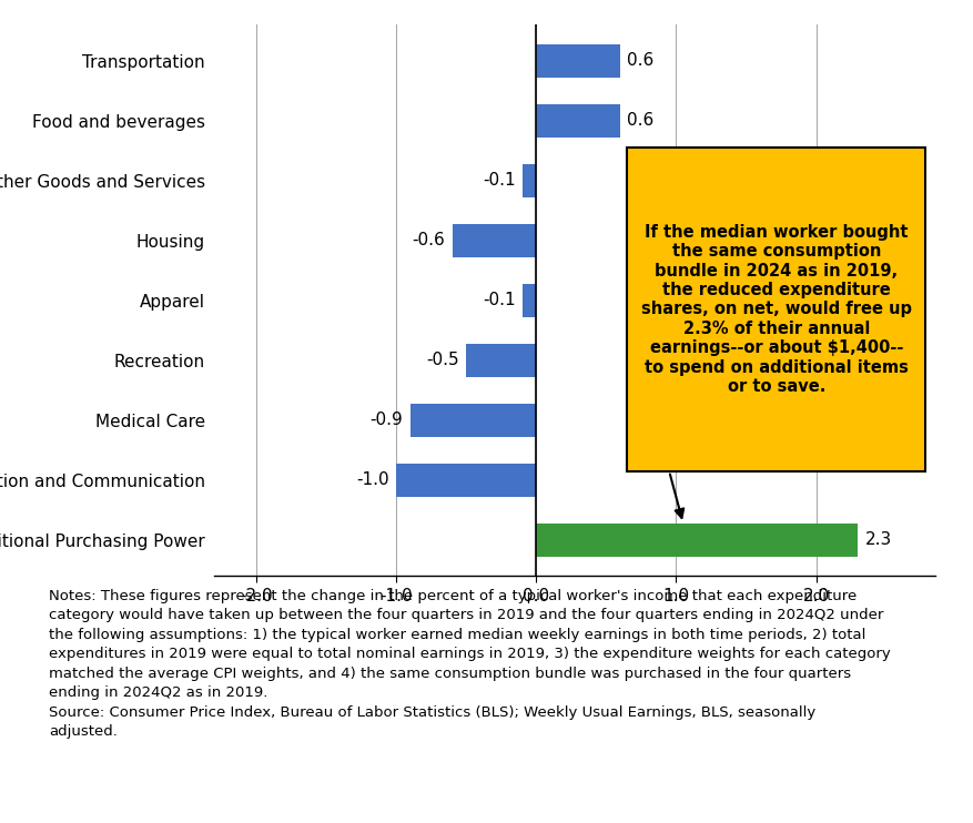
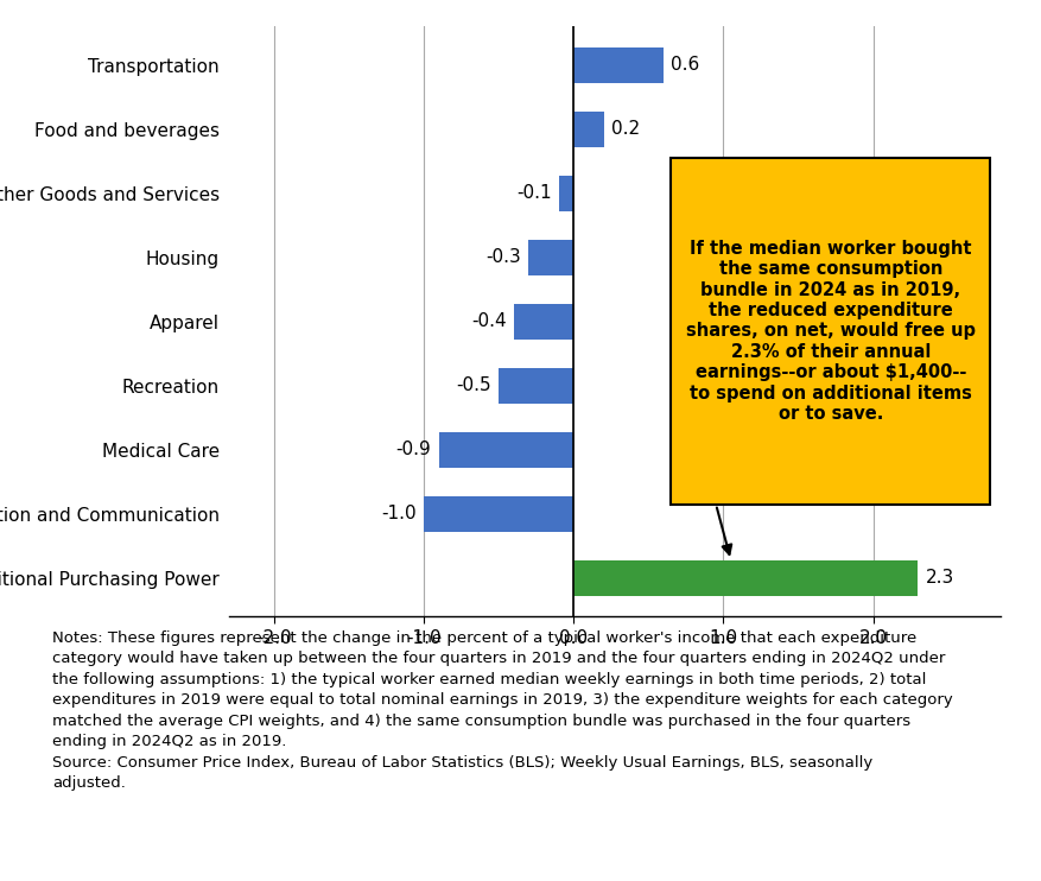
Food and beverages: 0.6 -> 0.2
Housing: -0.6 -> -0.3
Apparel: -0.1 -> -0.4
